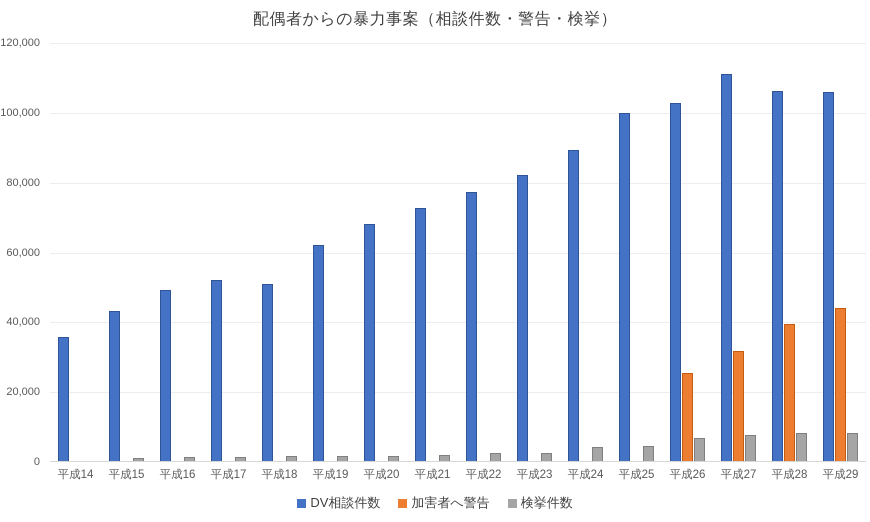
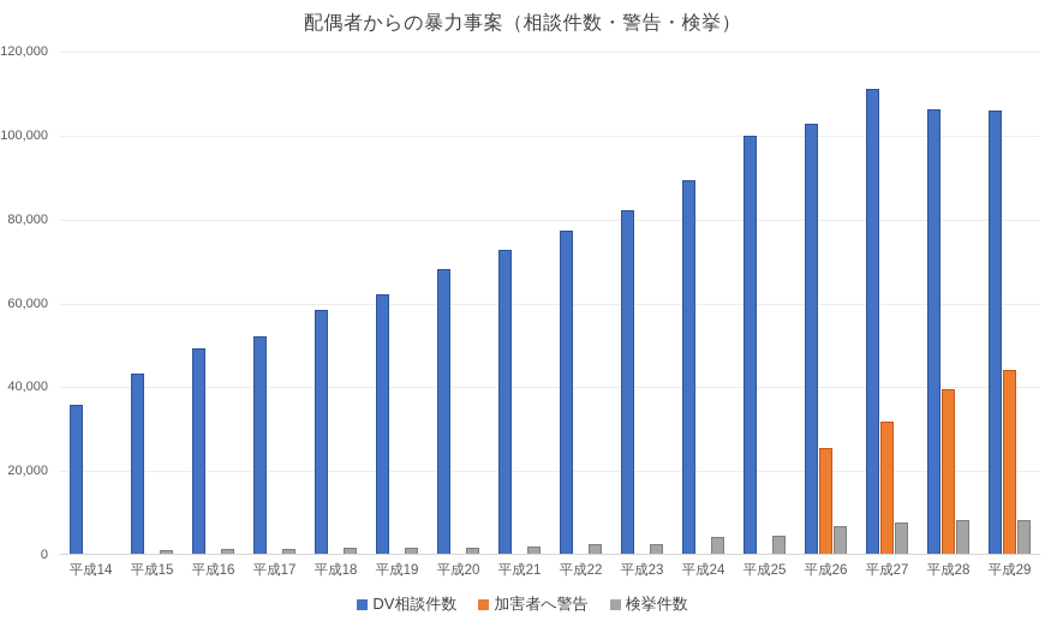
DV相談件数/平成18: 51000 -> 59000
